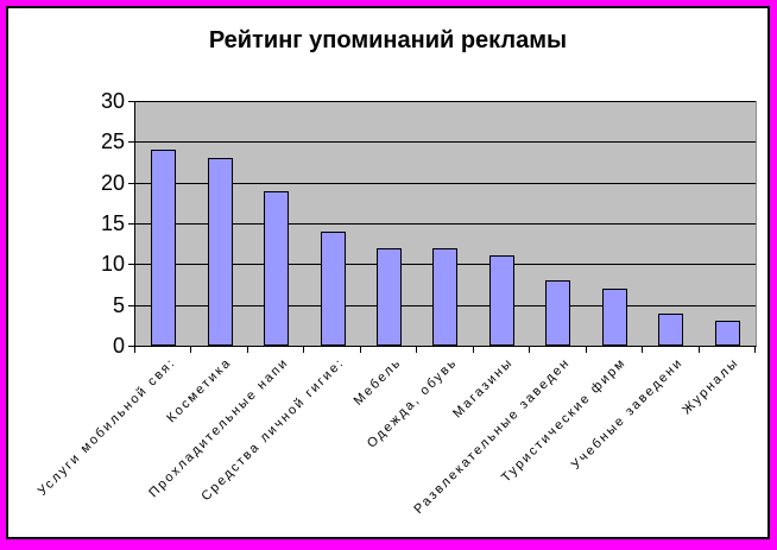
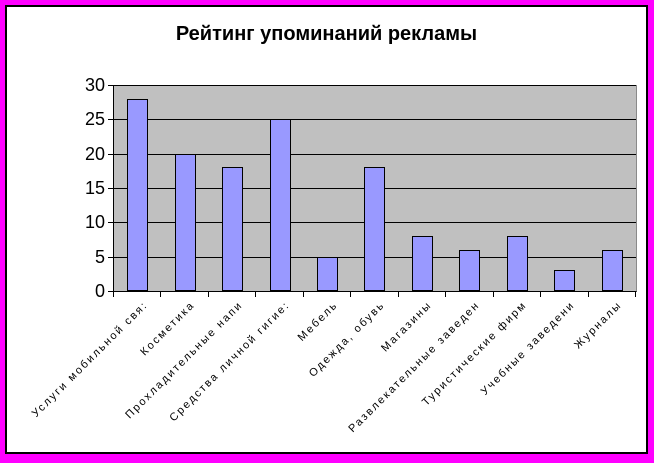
Услуги мобильной свя:: 24 -> 28
Косметика: 23 -> 20
Прохладительные напи: 19 -> 18
Средства личной гигие:: 14 -> 25
Мебель: 12 -> 5
Одежда, обувь: 12 -> 18
Магазины: 11 -> 8
Развлекательные заведен: 8 -> 6
Туристические фирм: 7 -> 8
Учебные заведени: 4 -> 3
Журналы: 3 -> 6
